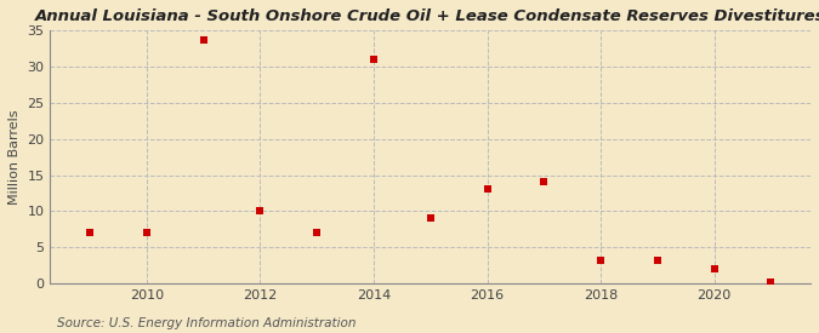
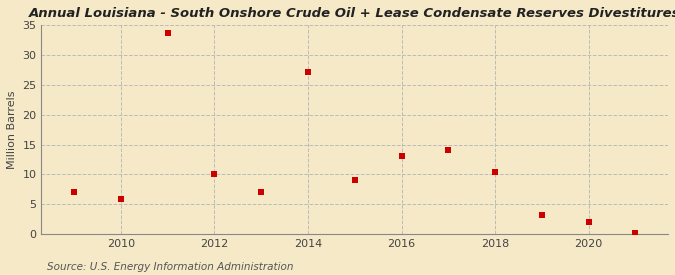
2010: 7.0 -> 5.8
2014: 31.0 -> 27.2
2018: 3.2 -> 10.4
